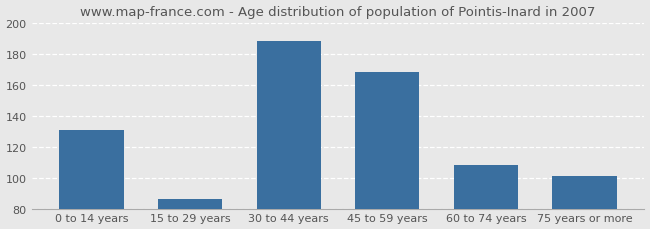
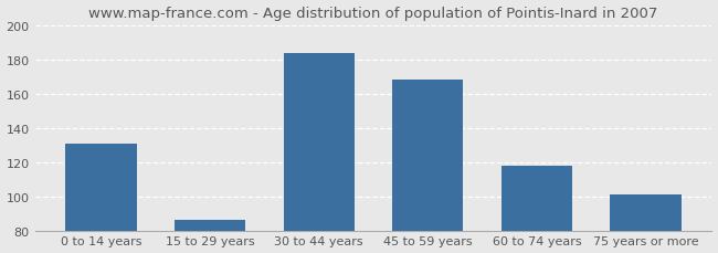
30 to 44 years: 188 -> 184
60 to 74 years: 108 -> 118
